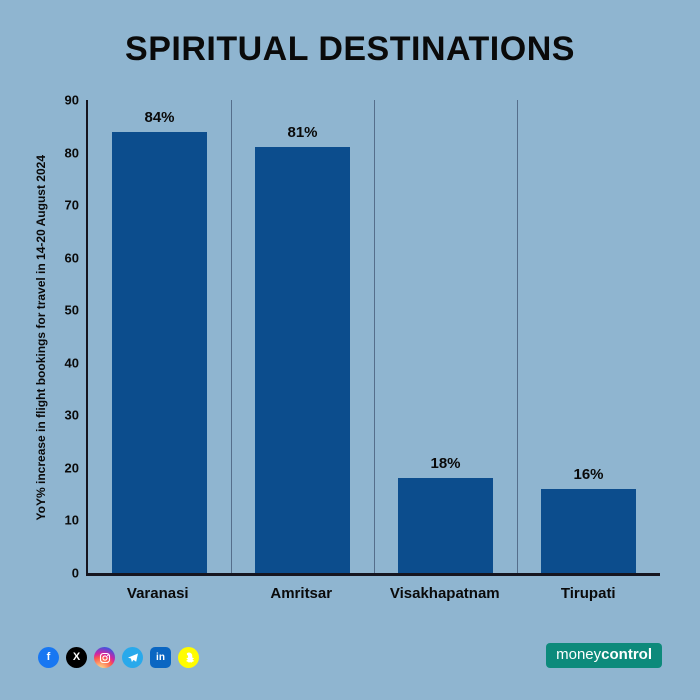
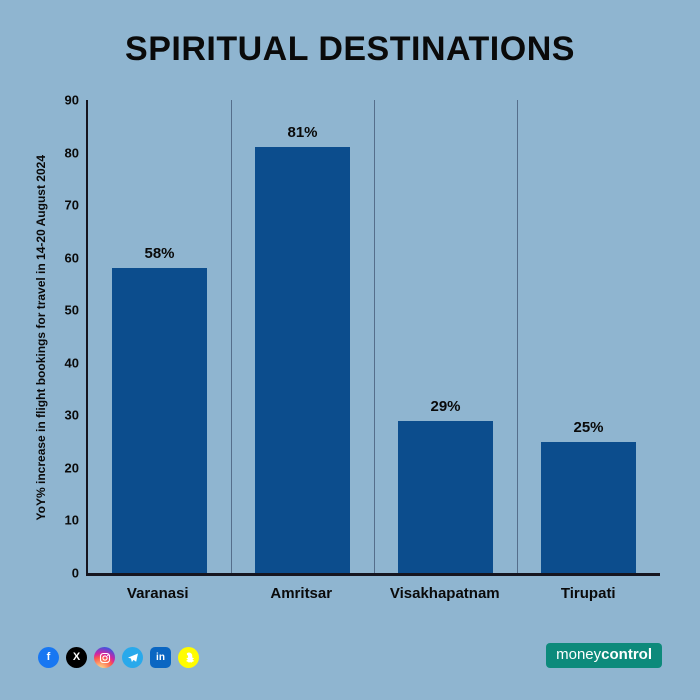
Varanasi: 84% -> 58%
Visakhapatnam: 18% -> 29%
Tirupati: 16% -> 25%
